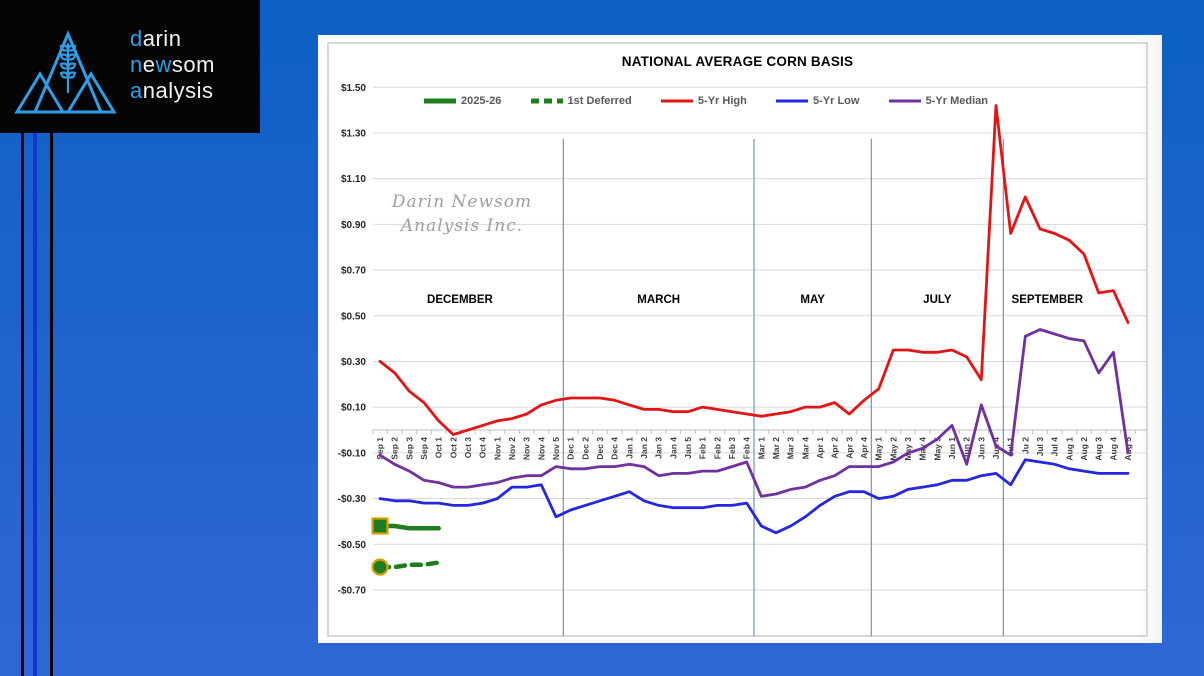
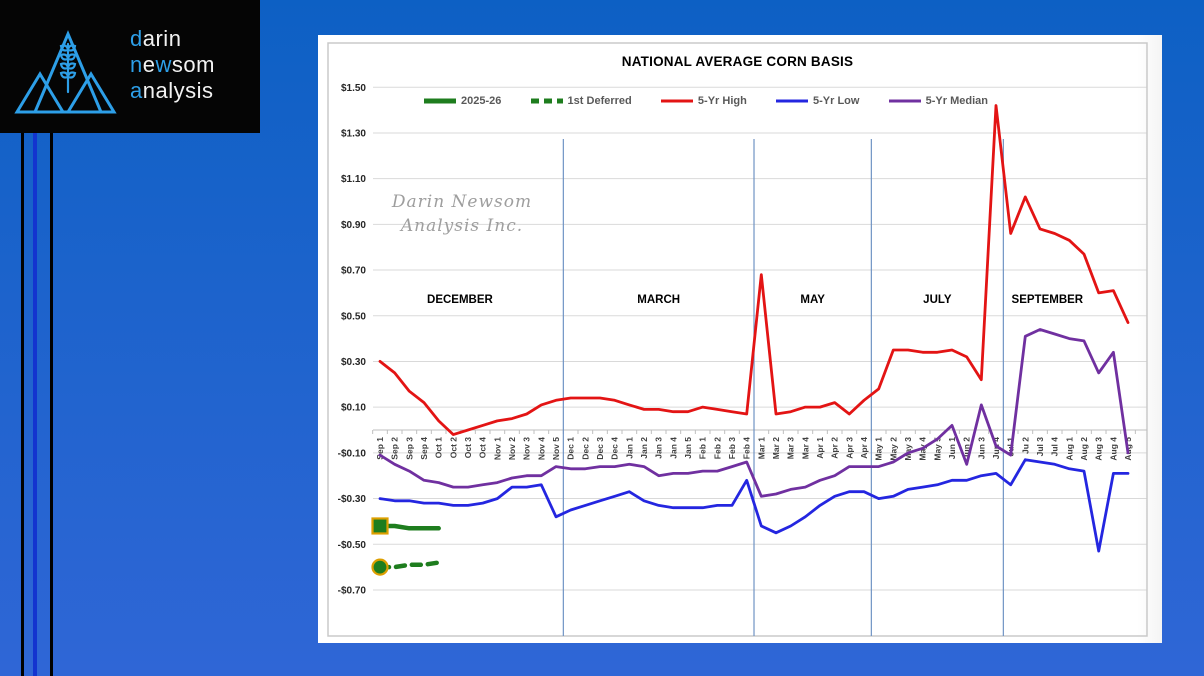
5-Yr Low/Feb 4: -$0.32 -> -$0.22
5-Yr High/Mar 1: $0.06 -> $0.68
5-Yr Low/Aug 3: -$0.19 -> -$0.53
